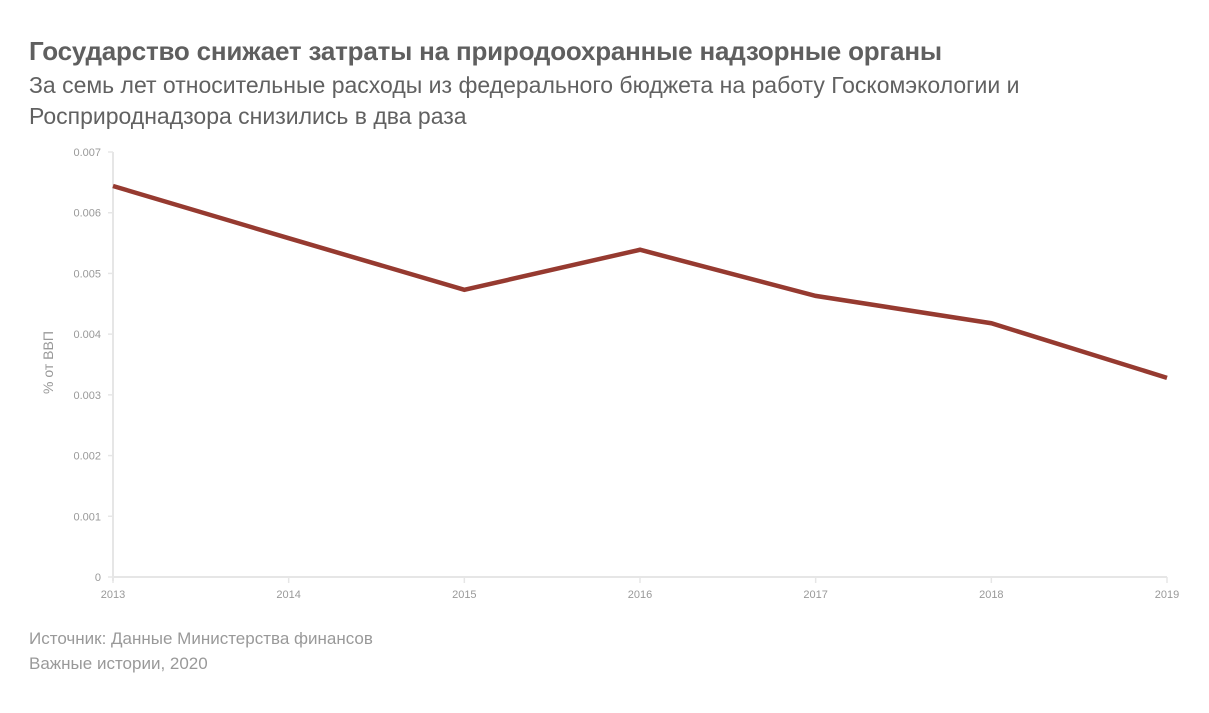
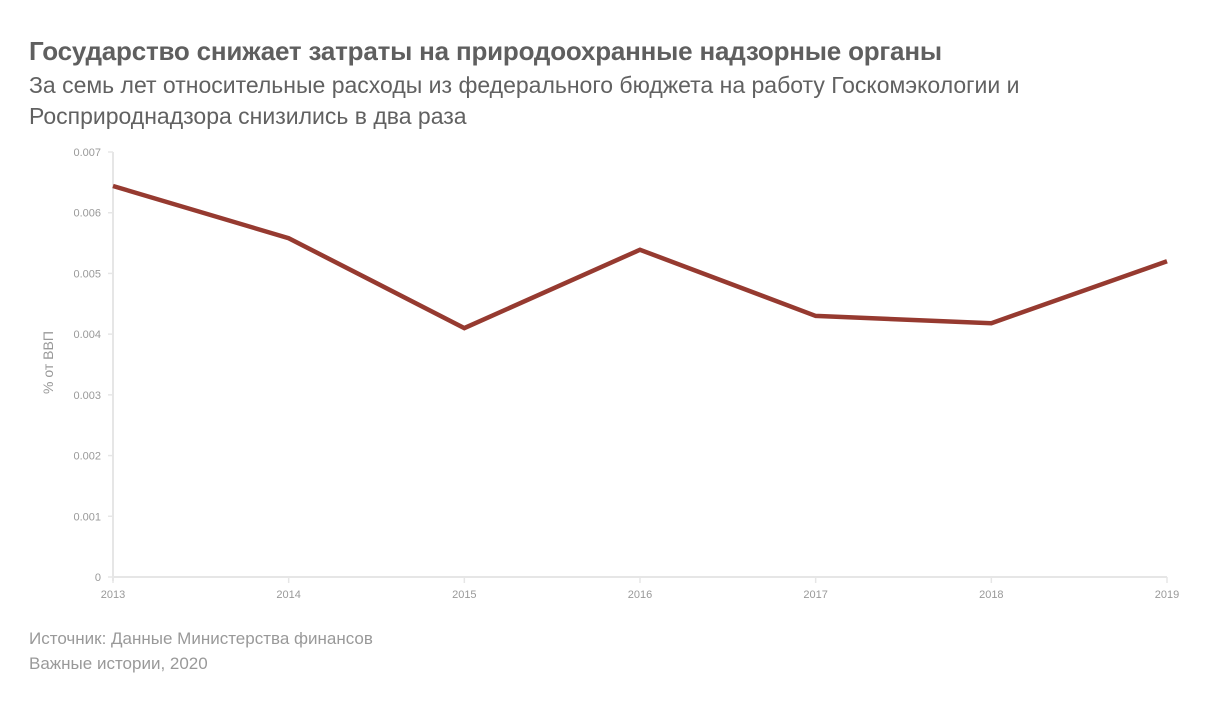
2015: 0.0047 -> 0.0041
2017: 0.0046 -> 0.0043
2019: 0.0033 -> 0.0052
